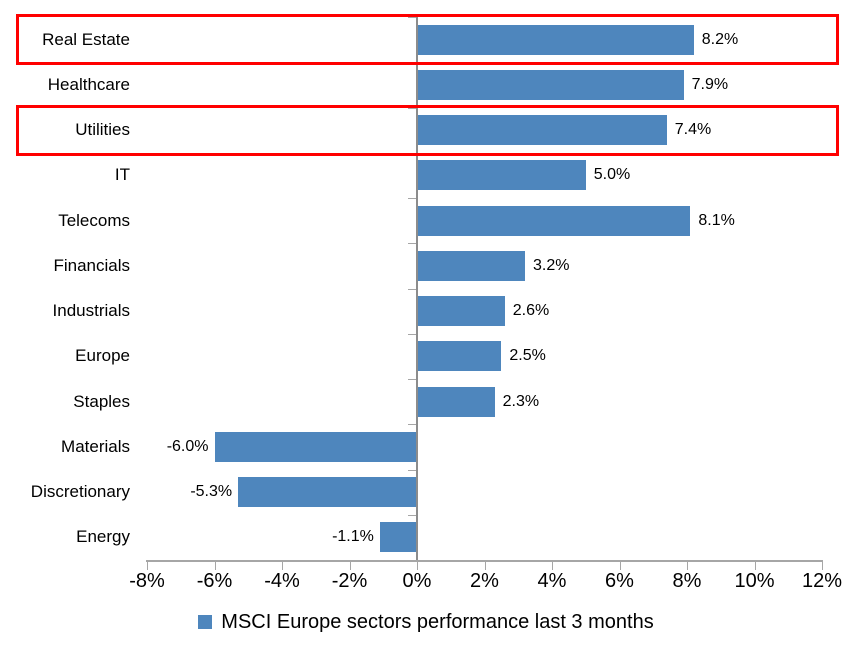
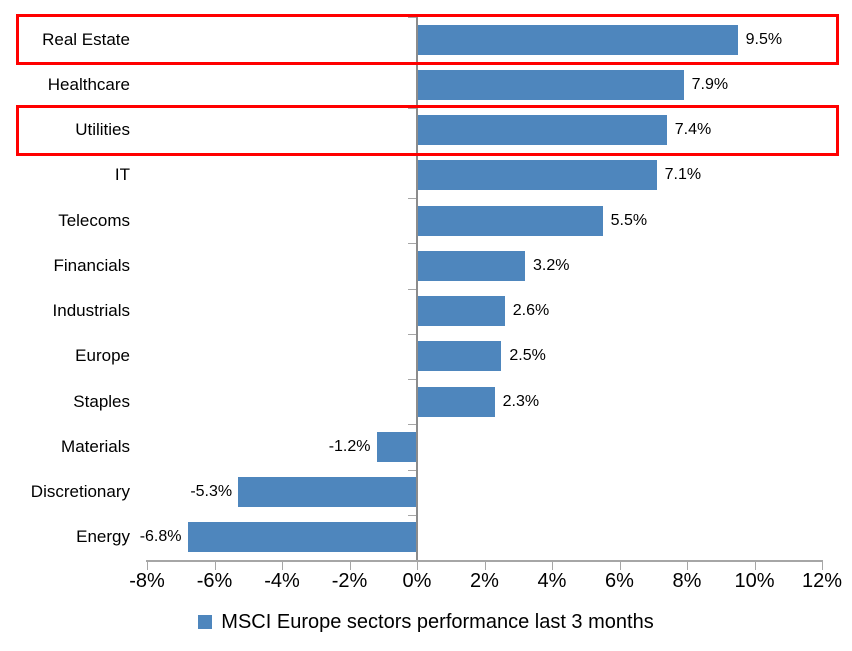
Real Estate: 8.2% -> 9.5%
IT: 5.0% -> 7.1%
Telecoms: 8.1% -> 5.5%
Materials: -6.0% -> -1.2%
Energy: -1.1% -> -6.8%
